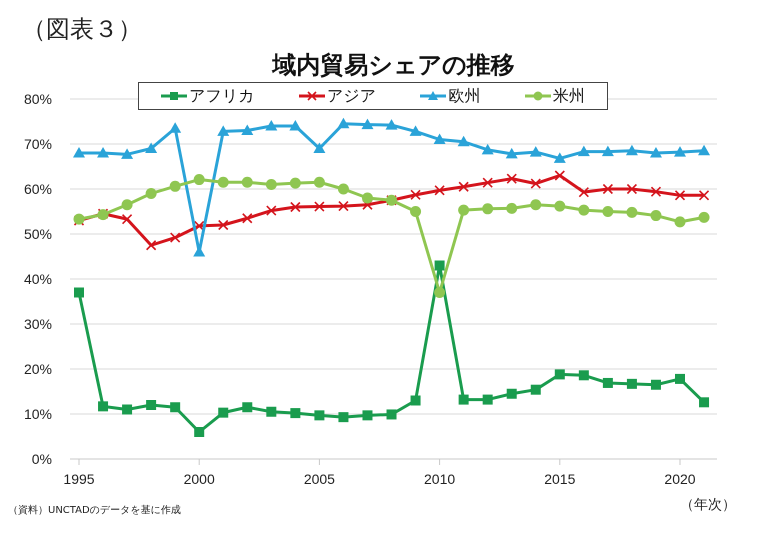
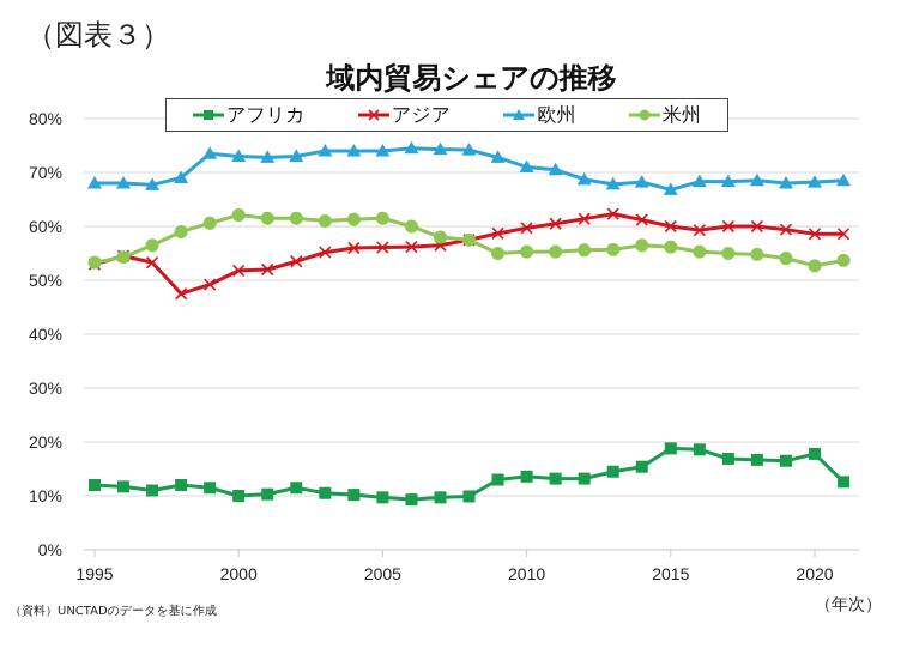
アフリカ/1995: 37% -> 12%
アフリカ/2000: 6% -> 10%
欧州/2000: 46% -> 73%
欧州/2005: 69% -> 74%
アフリカ/2010: 43% -> 14%
米州/2010: 37% -> 55%
アジア/2015: 63% -> 60%
